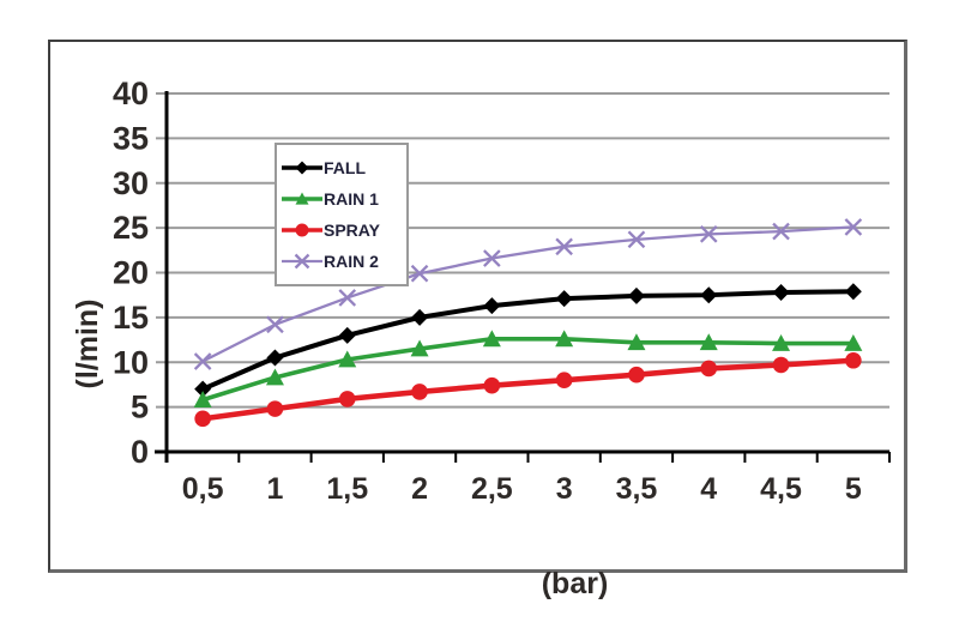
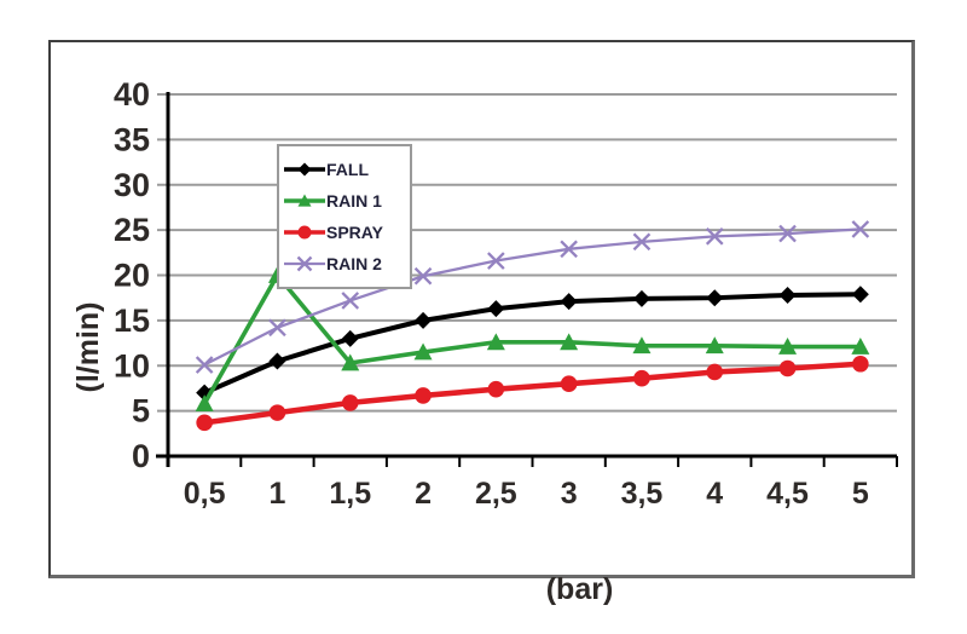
RAIN 1/1: 8 -> 20
